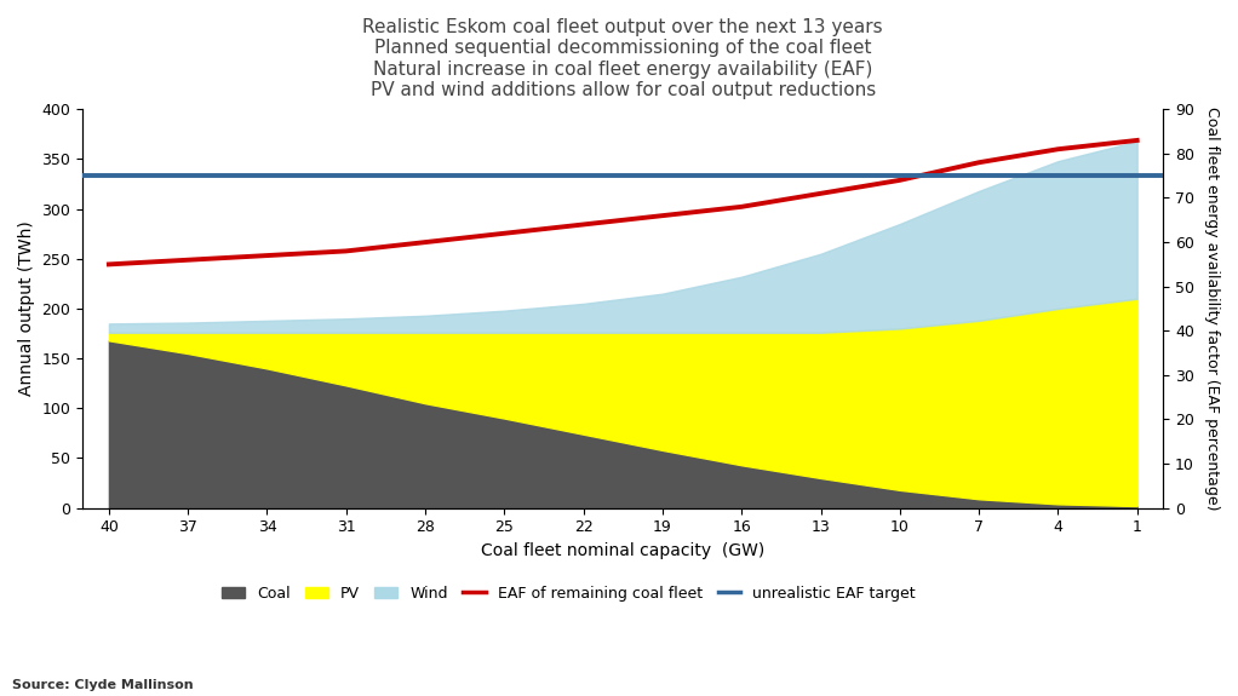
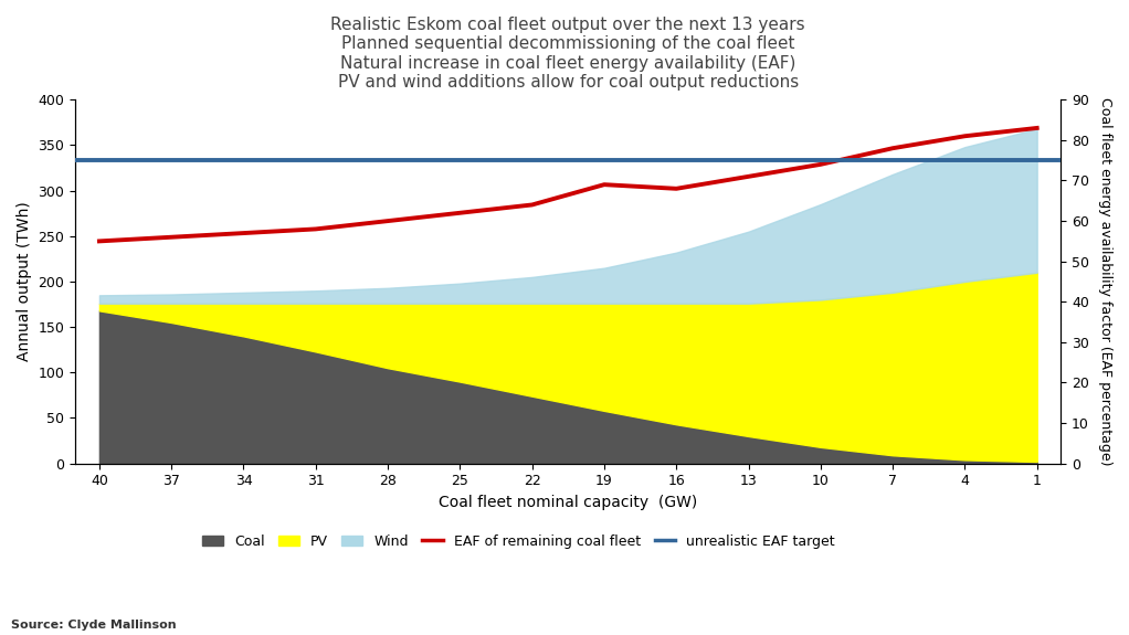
EAF of remaining coal fleet/19: 66 -> 69
